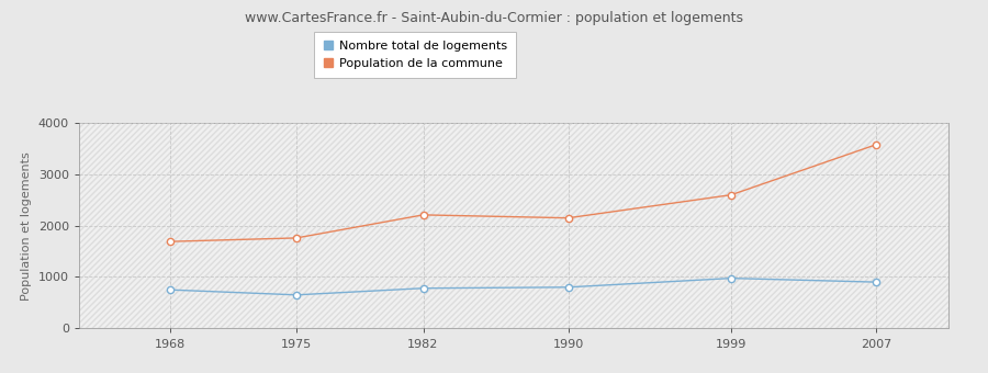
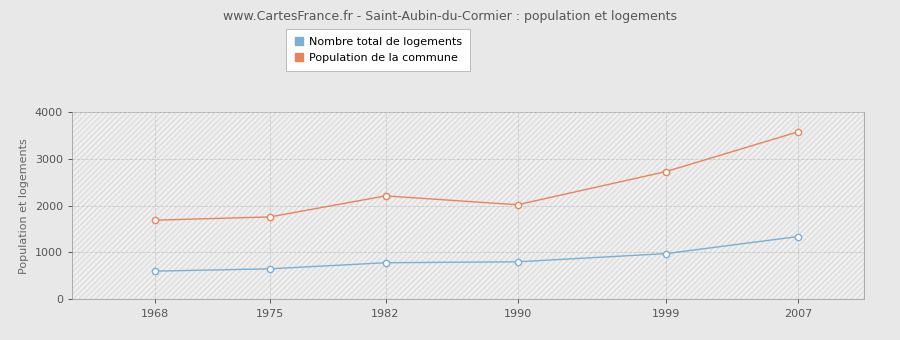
Nombre total de logements/1968: 750 -> 600
Population de la commune/1990: 2150 -> 2020
Population de la commune/1999: 2600 -> 2730
Nombre total de logements/2007: 900 -> 1340
